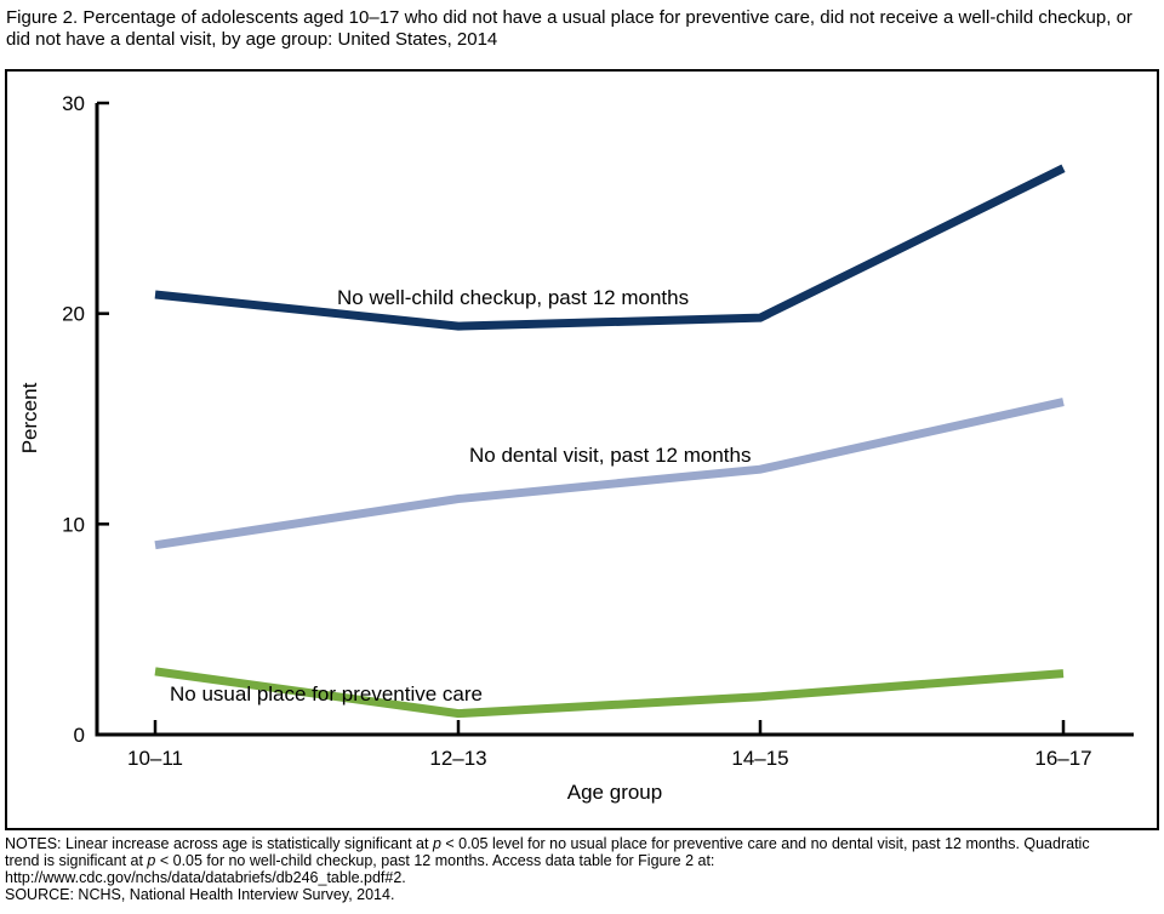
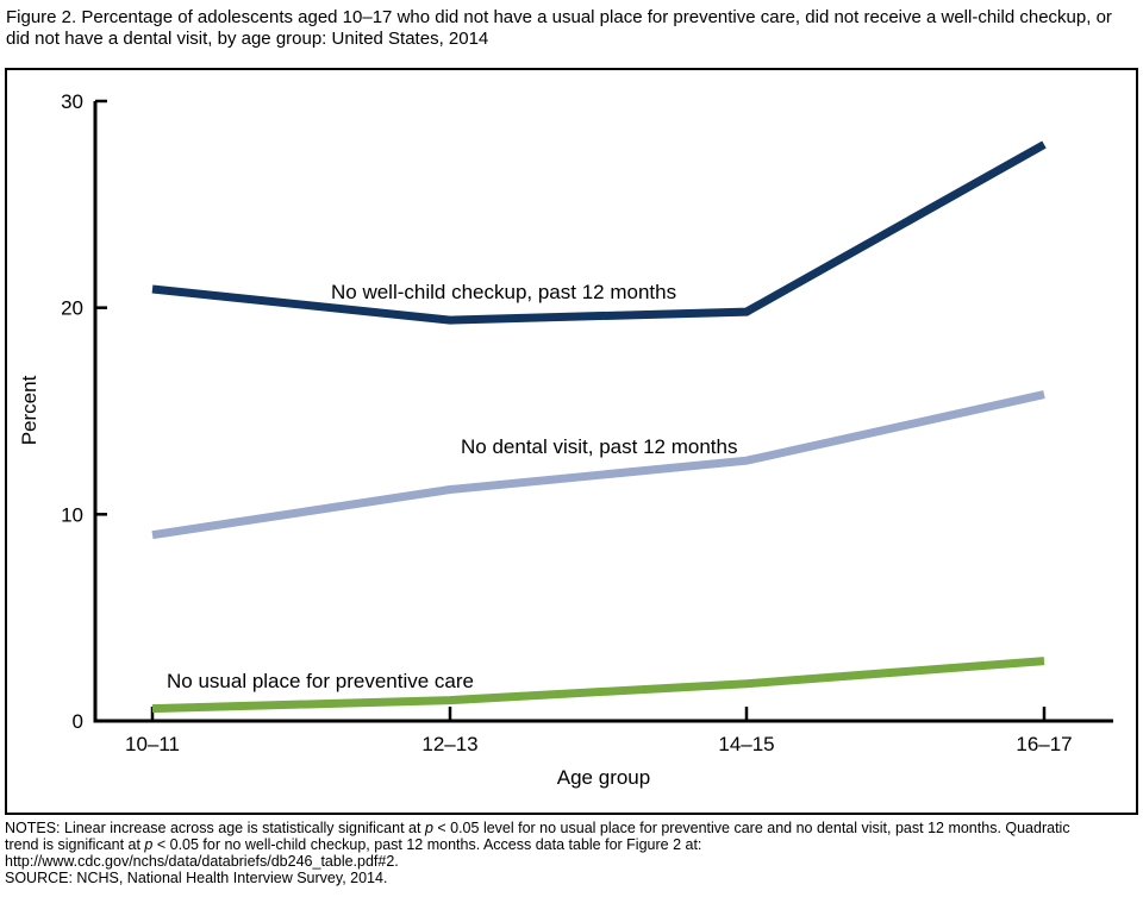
No usual place for preventive care/10–11: 3.0 -> 0.6
No well-child checkup, past 12 months/16–17: 26.9 -> 27.9
